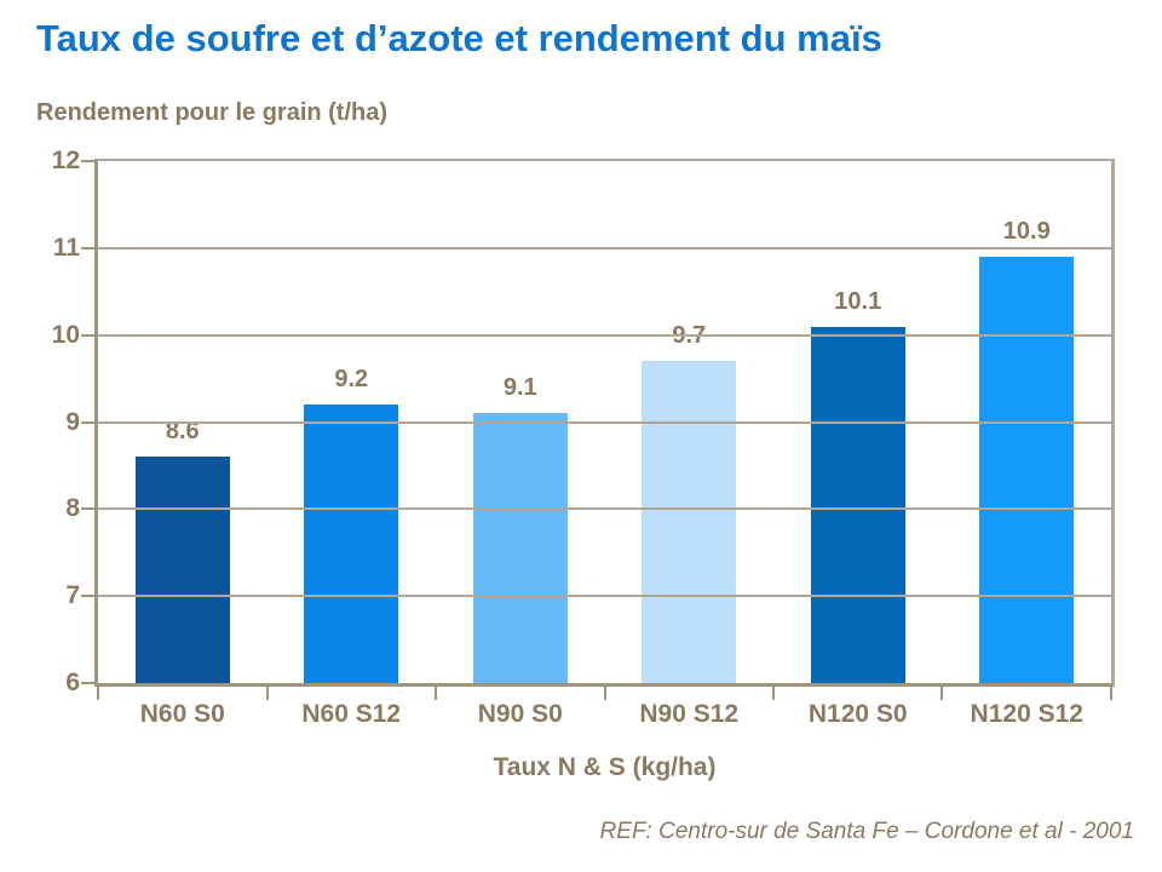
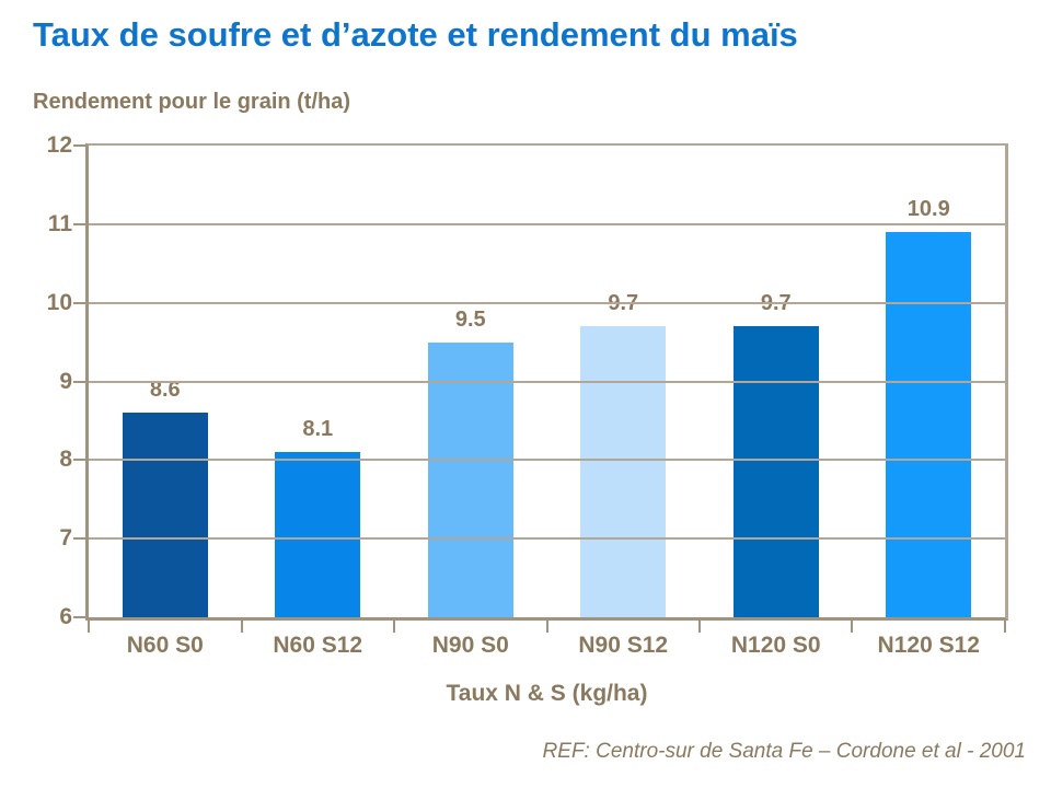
N60 S12: 9.2 -> 8.1
N90 S0: 9.1 -> 9.5
N120 S0: 10.1 -> 9.7
